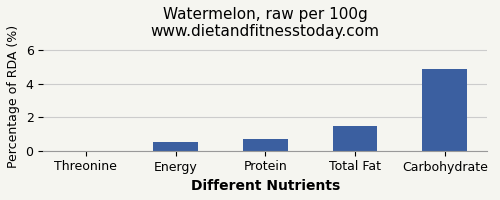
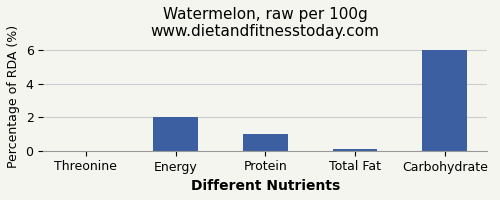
Energy: 0.5 -> 2.0
Protein: 0.7 -> 1.0
Total Fat: 1.5 -> 0.1
Carbohydrate: 4.9 -> 6.0
